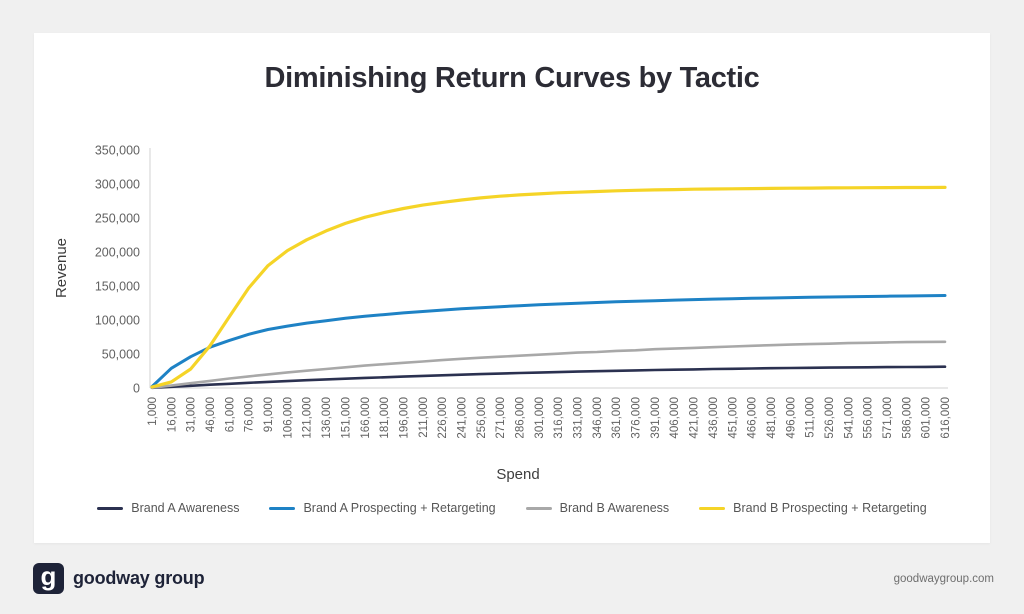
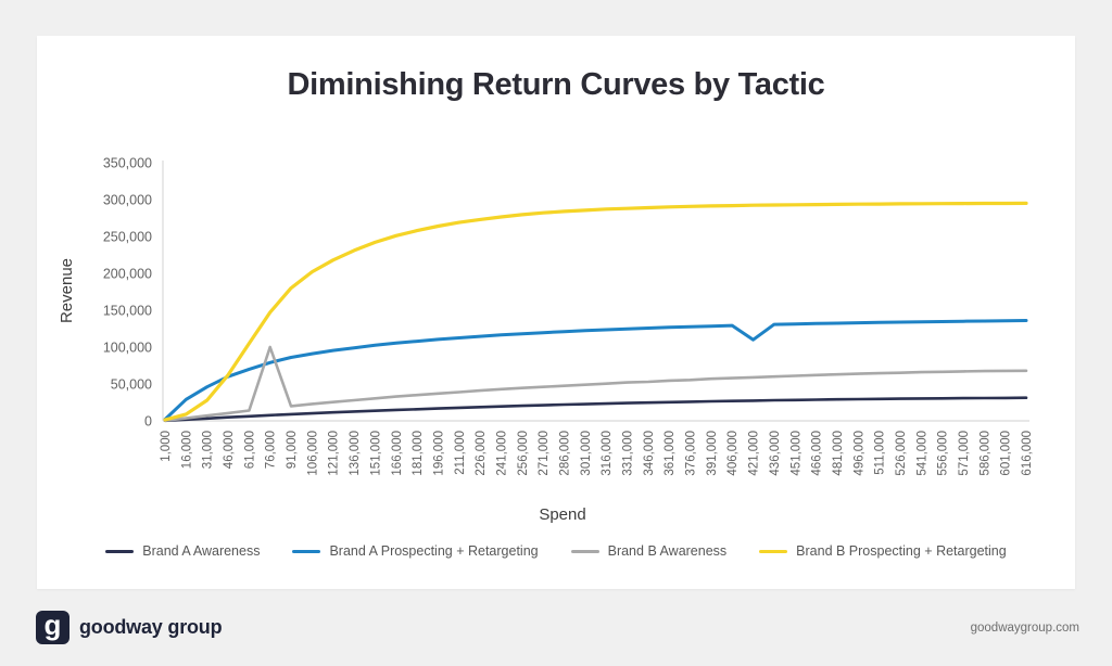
Brand B Awareness/76,000: 20000 -> 100000
Brand A Prospecting + Retargeting/421,000: 130000 -> 110000
